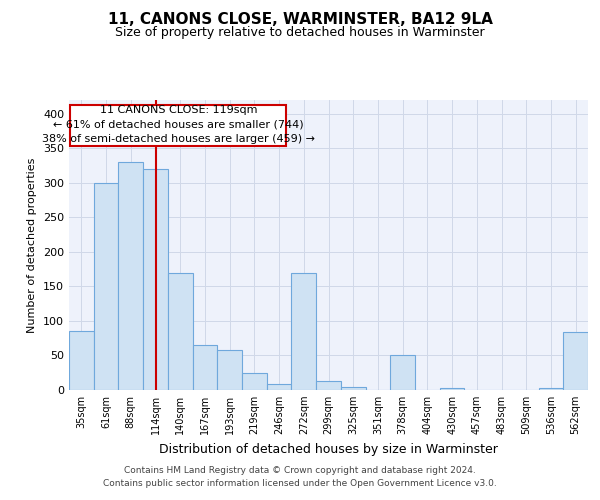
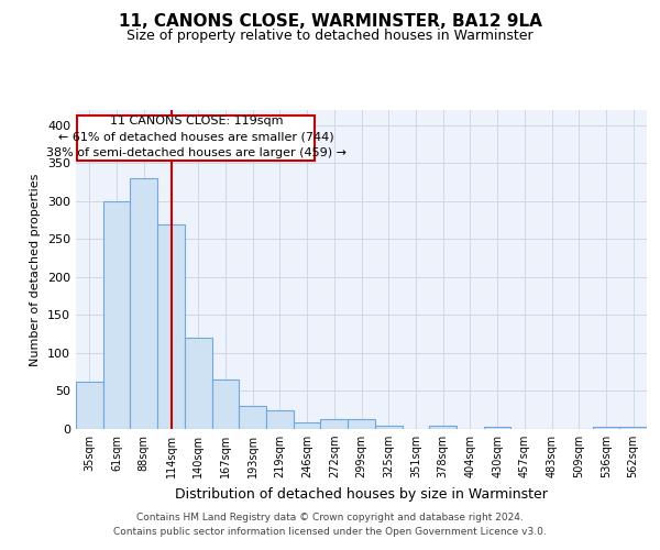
35sqm: 86 -> 63
114sqm: 320 -> 270
140sqm: 170 -> 120
193sqm: 58 -> 30
272sqm: 170 -> 13
378sqm: 50 -> 5
562sqm: 84 -> 3
